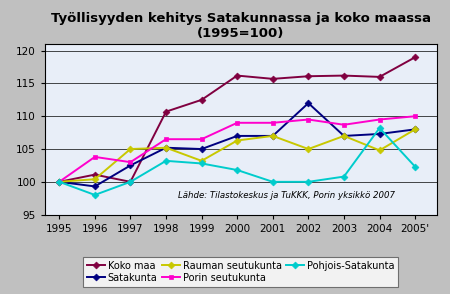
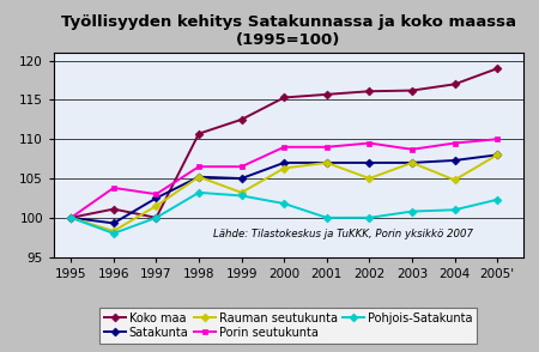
Rauman seutukunta/1996: 100.4 -> 98.3
Rauman seutukunta/1997: 105.0 -> 101.5
Koko maa/2000: 116.2 -> 115.3
Satakunta/2002: 112.0 -> 107.0
Koko maa/2004: 116.0 -> 117.0
Pohjois-Satakunta/2004: 108.2 -> 101.0
